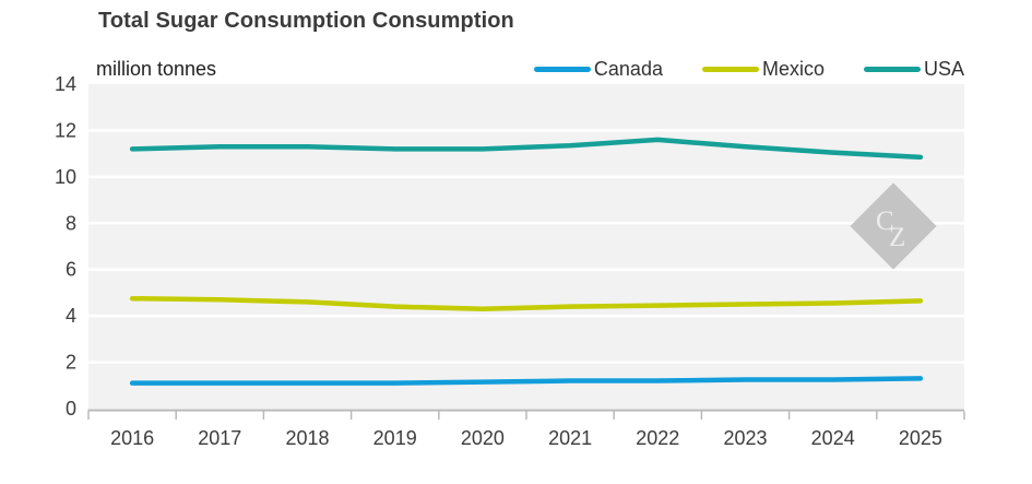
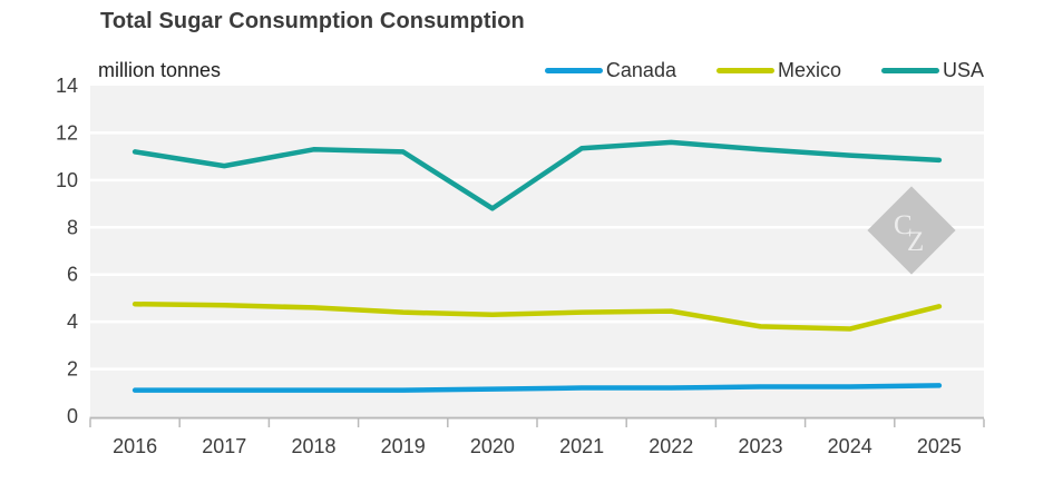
USA/2017: 11.3 -> 10.6
USA/2020: 11.2 -> 8.8
Mexico/2023: 4.5 -> 3.8
Mexico/2024: 4.5 -> 3.7
